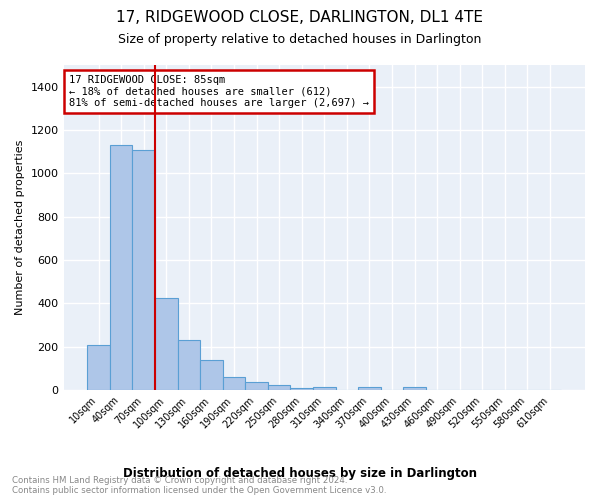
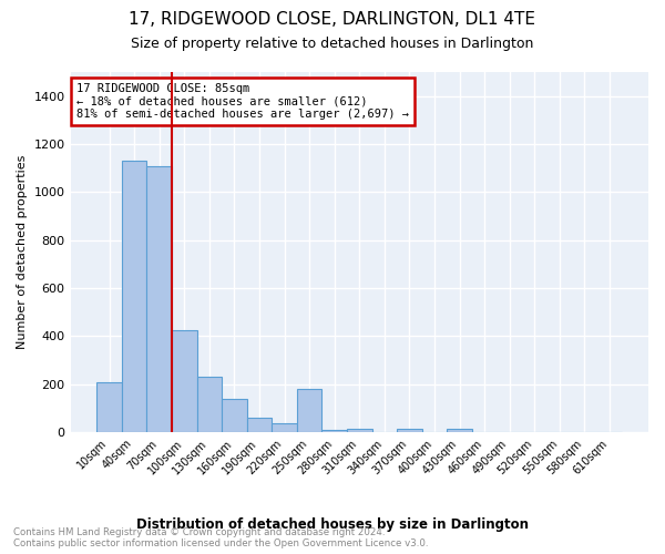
250sqm: 22 -> 180
